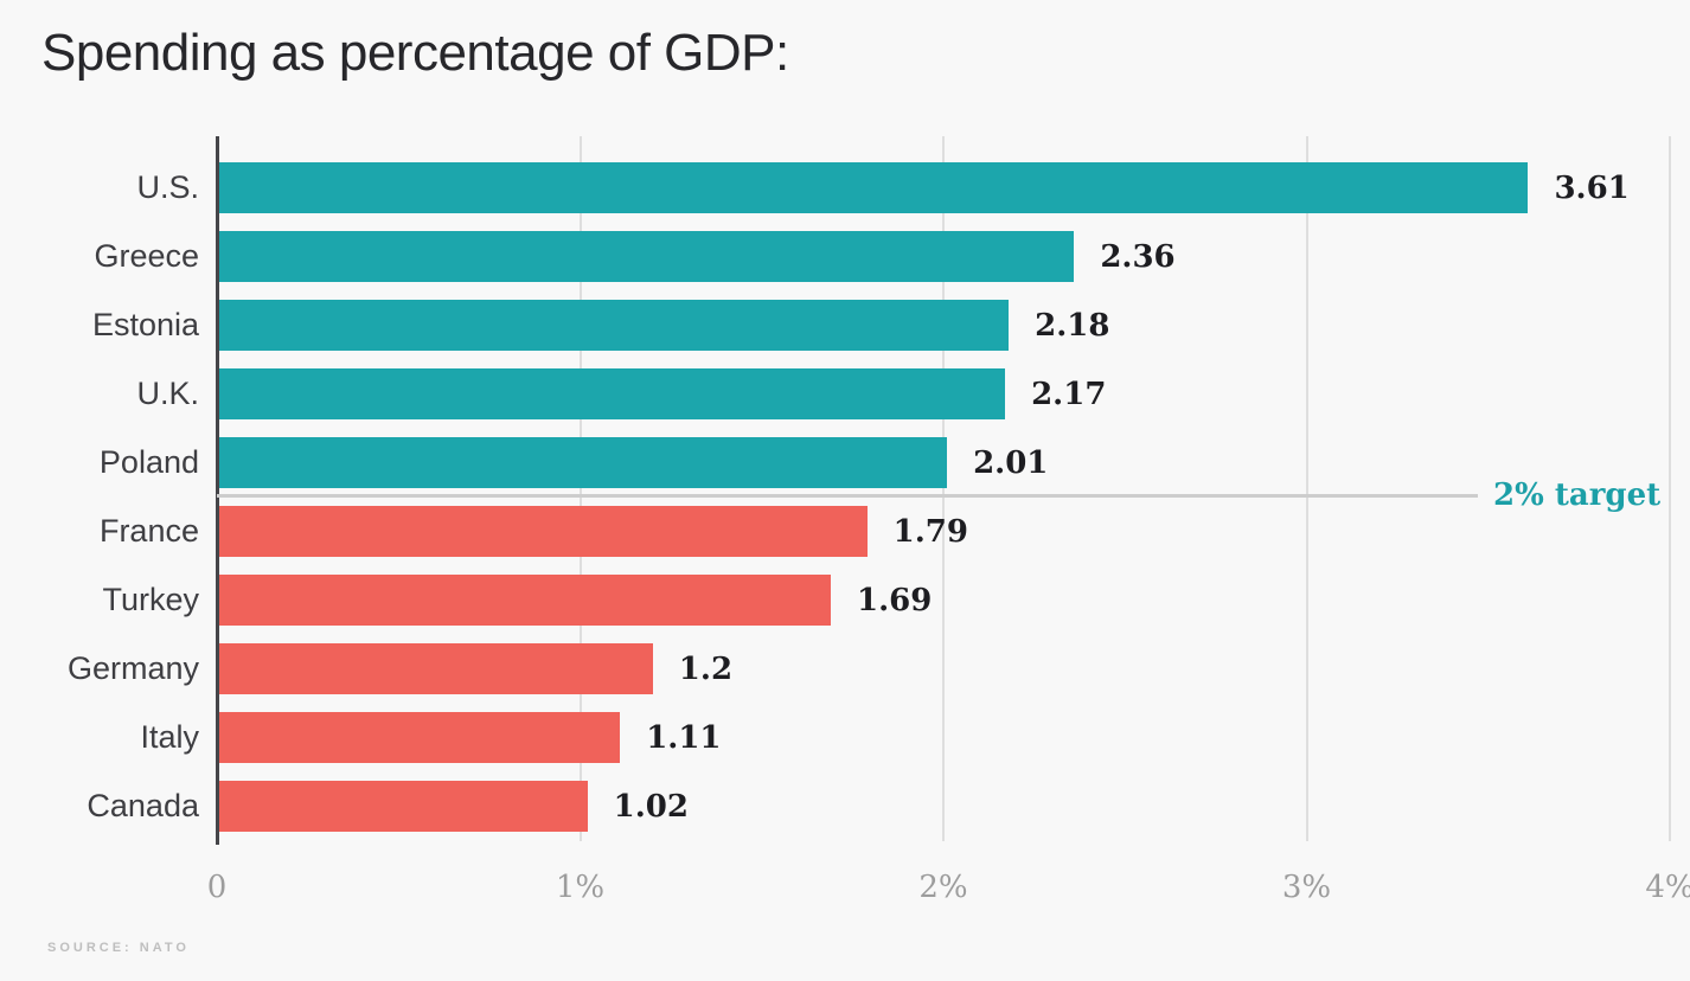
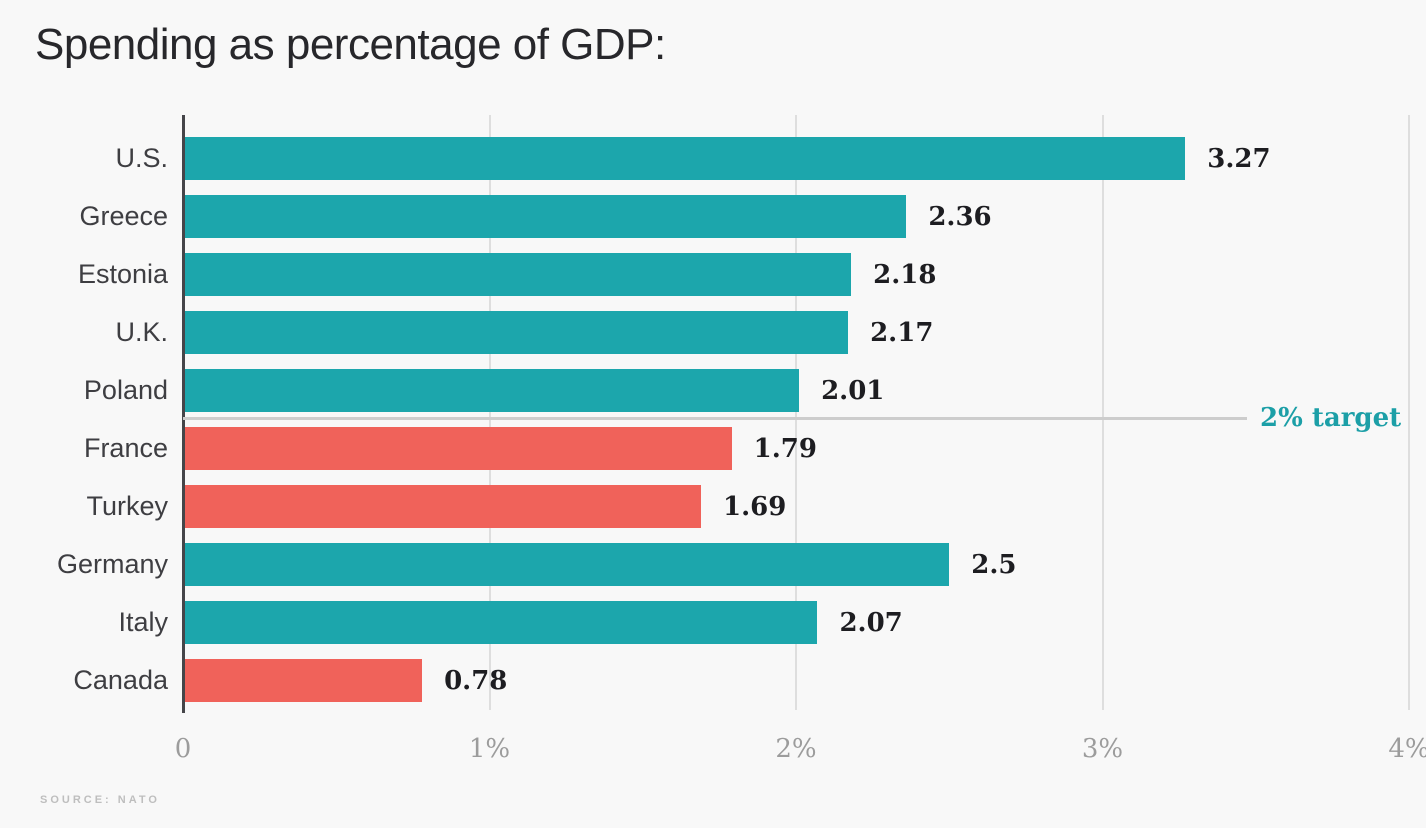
U.S.: 3.61 -> 3.27
Germany: 1.2 -> 2.5
Italy: 1.11 -> 2.07
Canada: 1.02 -> 0.78
